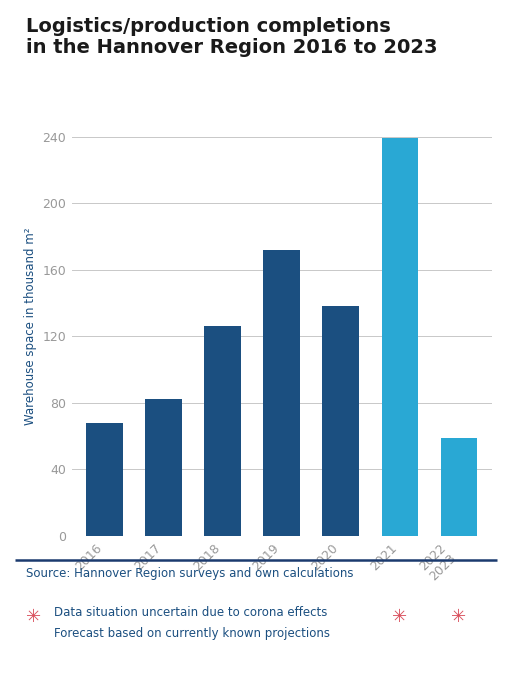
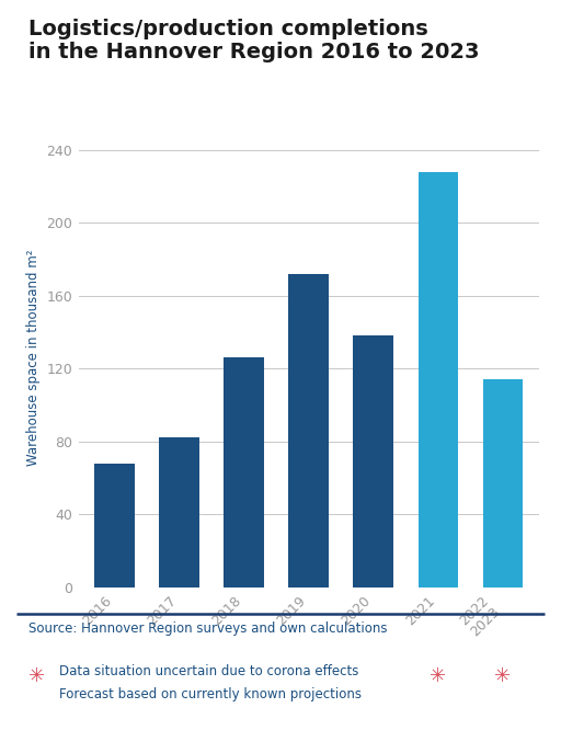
2021: 239 -> 228
2022 2023: 59 -> 114
